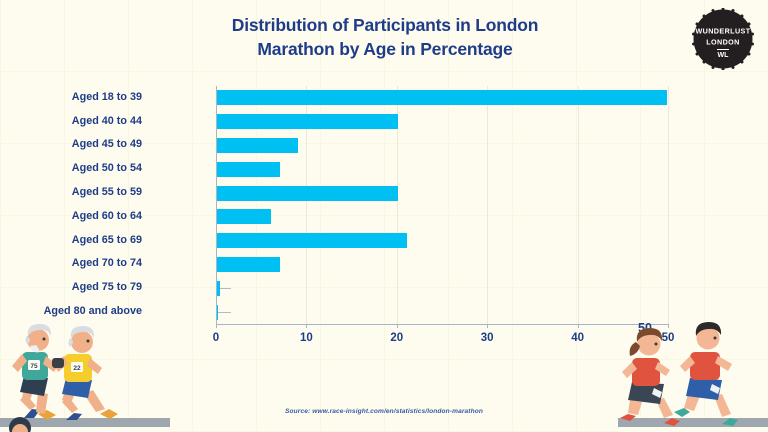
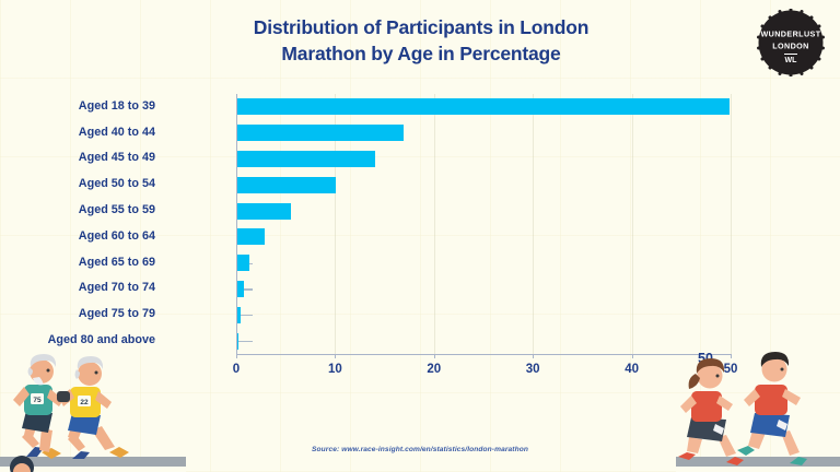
Aged 40 to 44: 20 -> 17
Aged 45 to 49: 9 -> 14
Aged 50 to 54: 7 -> 10
Aged 55 to 59: 20 -> 5
Aged 60 to 64: 6 -> 3
Aged 65 to 69: 21 -> 1
Aged 70 to 74: 7 -> 1
